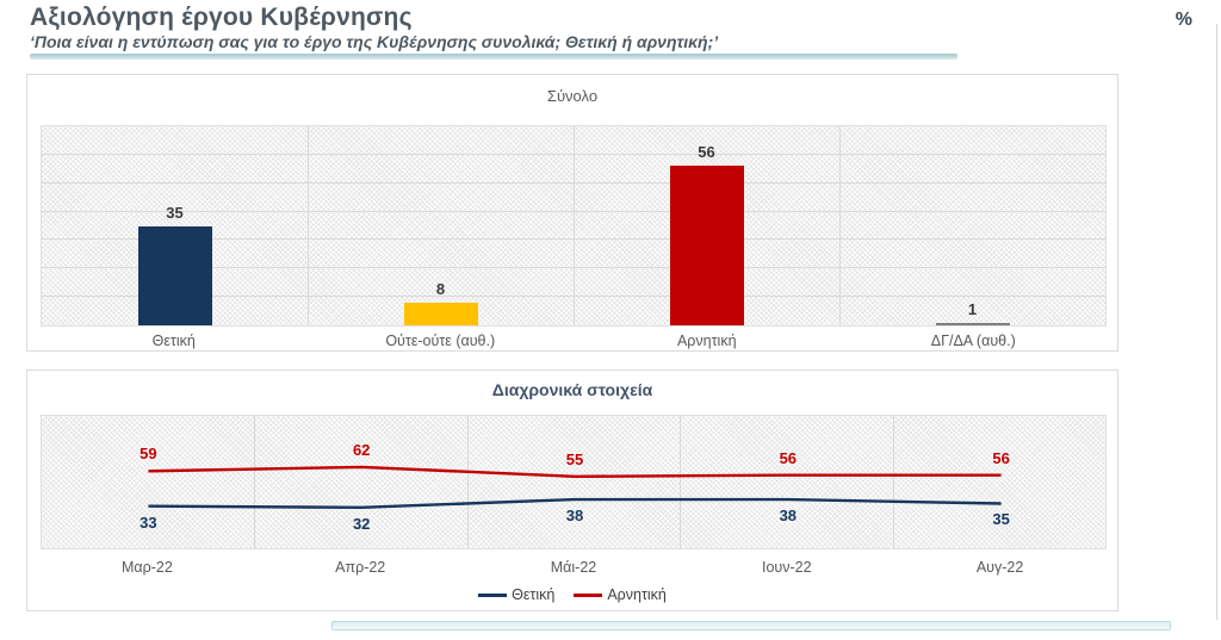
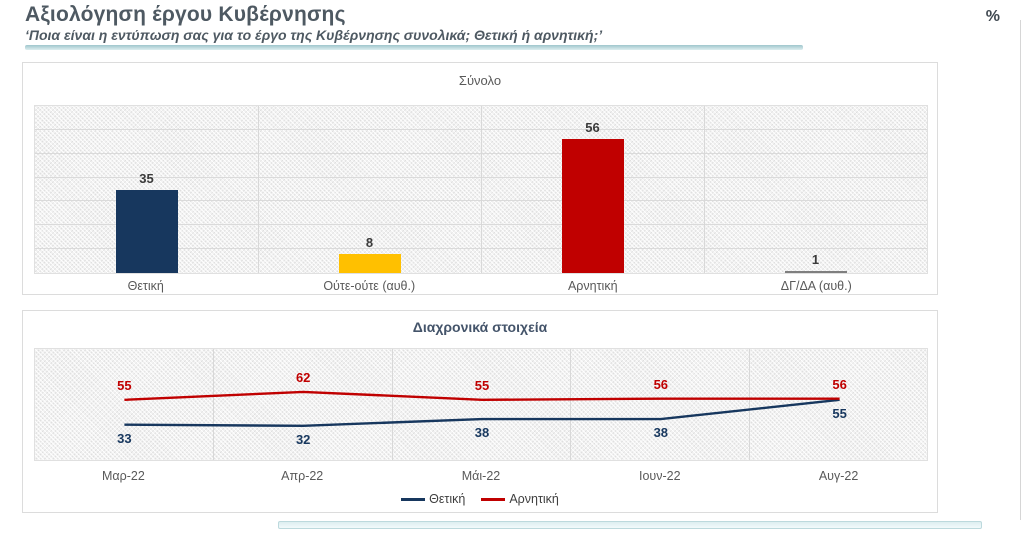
Διαχρονικά στοιχεία/Αρνητική/Μαρ-22: 59 -> 55
Διαχρονικά στοιχεία/Θετική/Αυγ-22: 35 -> 55
